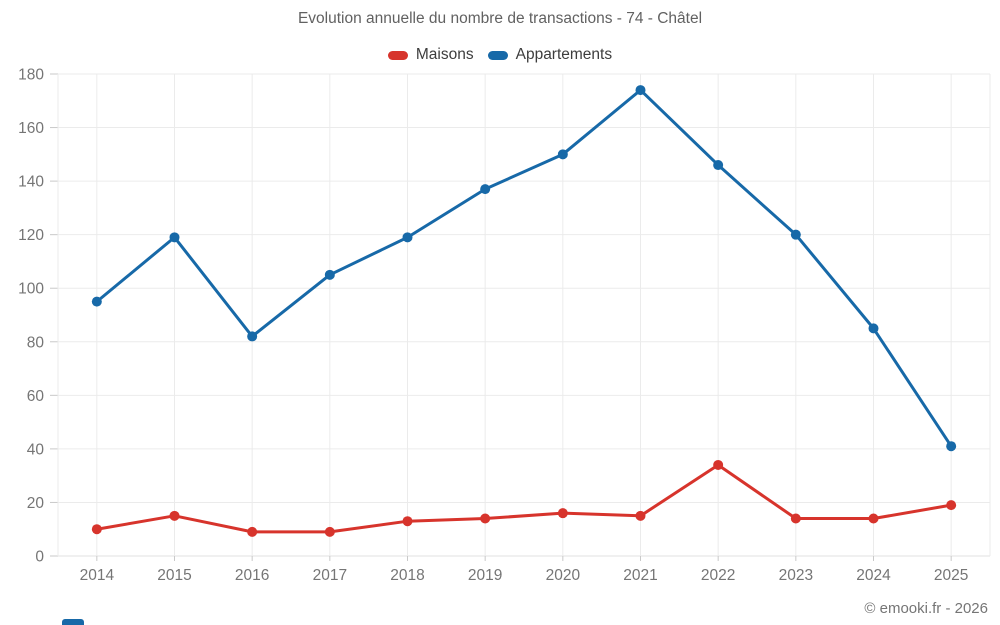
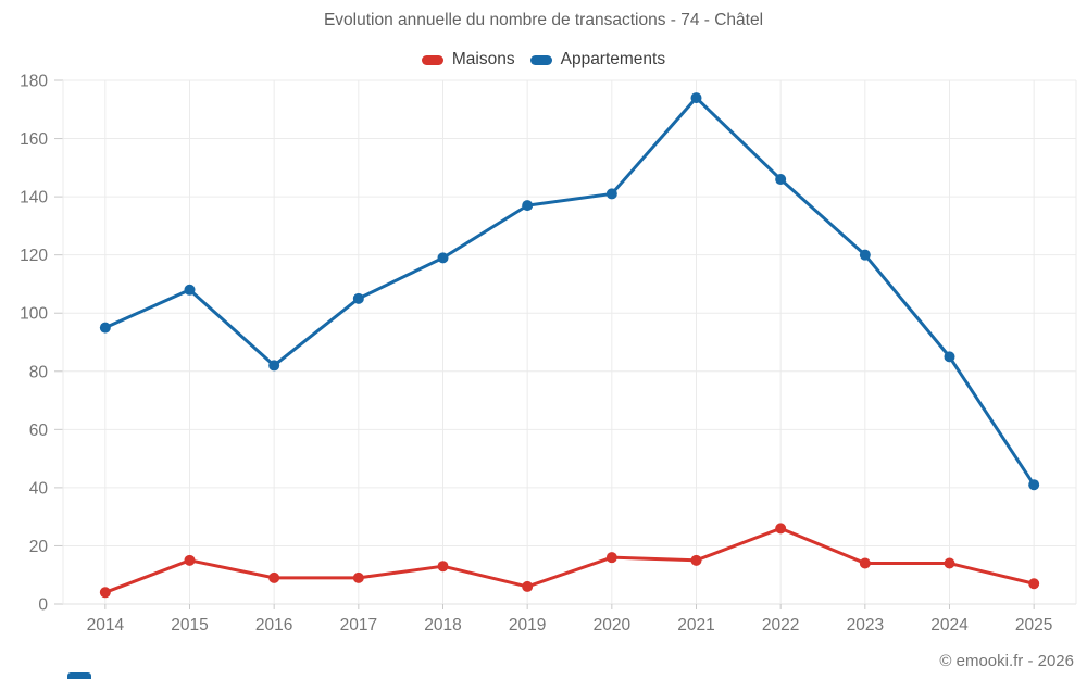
Maisons/2014: 10 -> 4
Appartements/2015: 119 -> 108
Maisons/2019: 14 -> 6
Appartements/2020: 150 -> 141
Maisons/2022: 34 -> 26
Maisons/2025: 19 -> 7
